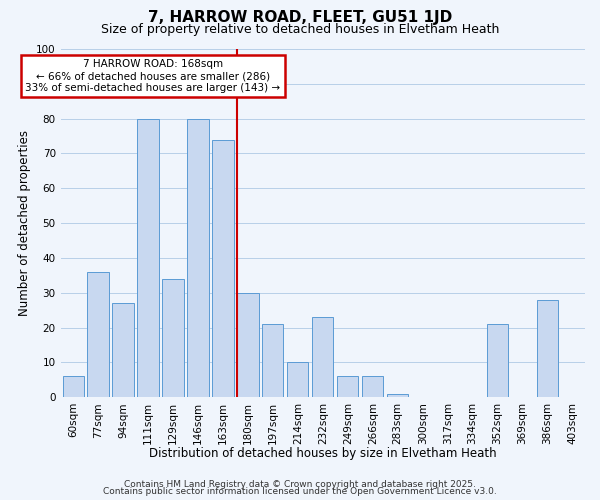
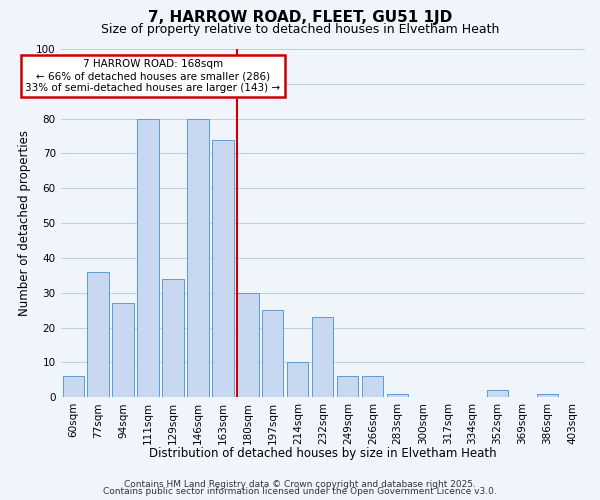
197sqm: 21 -> 25
352sqm: 21 -> 2
386sqm: 28 -> 1
